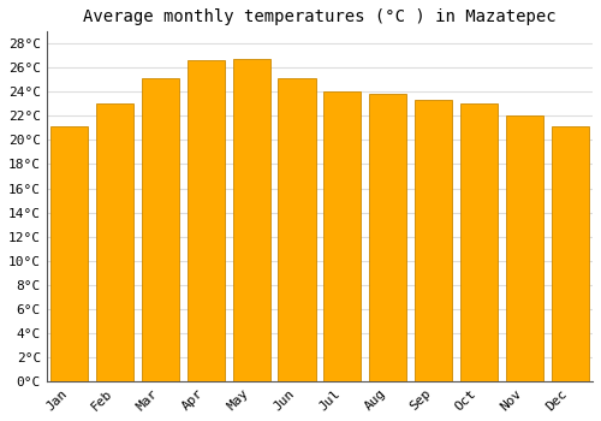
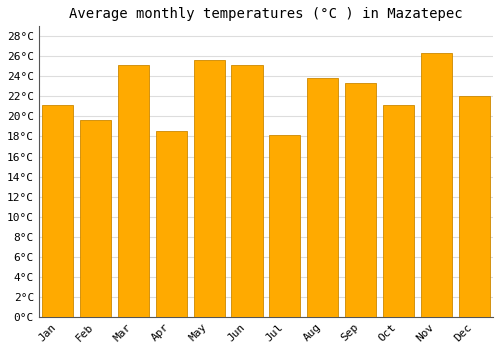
Feb: 23.0°C -> 19.6°C
Apr: 26.6°C -> 18.5°C
May: 26.7°C -> 25.6°C
Jul: 24.0°C -> 18.1°C
Oct: 23.0°C -> 21.1°C
Nov: 22.0°C -> 26.3°C
Dec: 21.1°C -> 22.0°C
